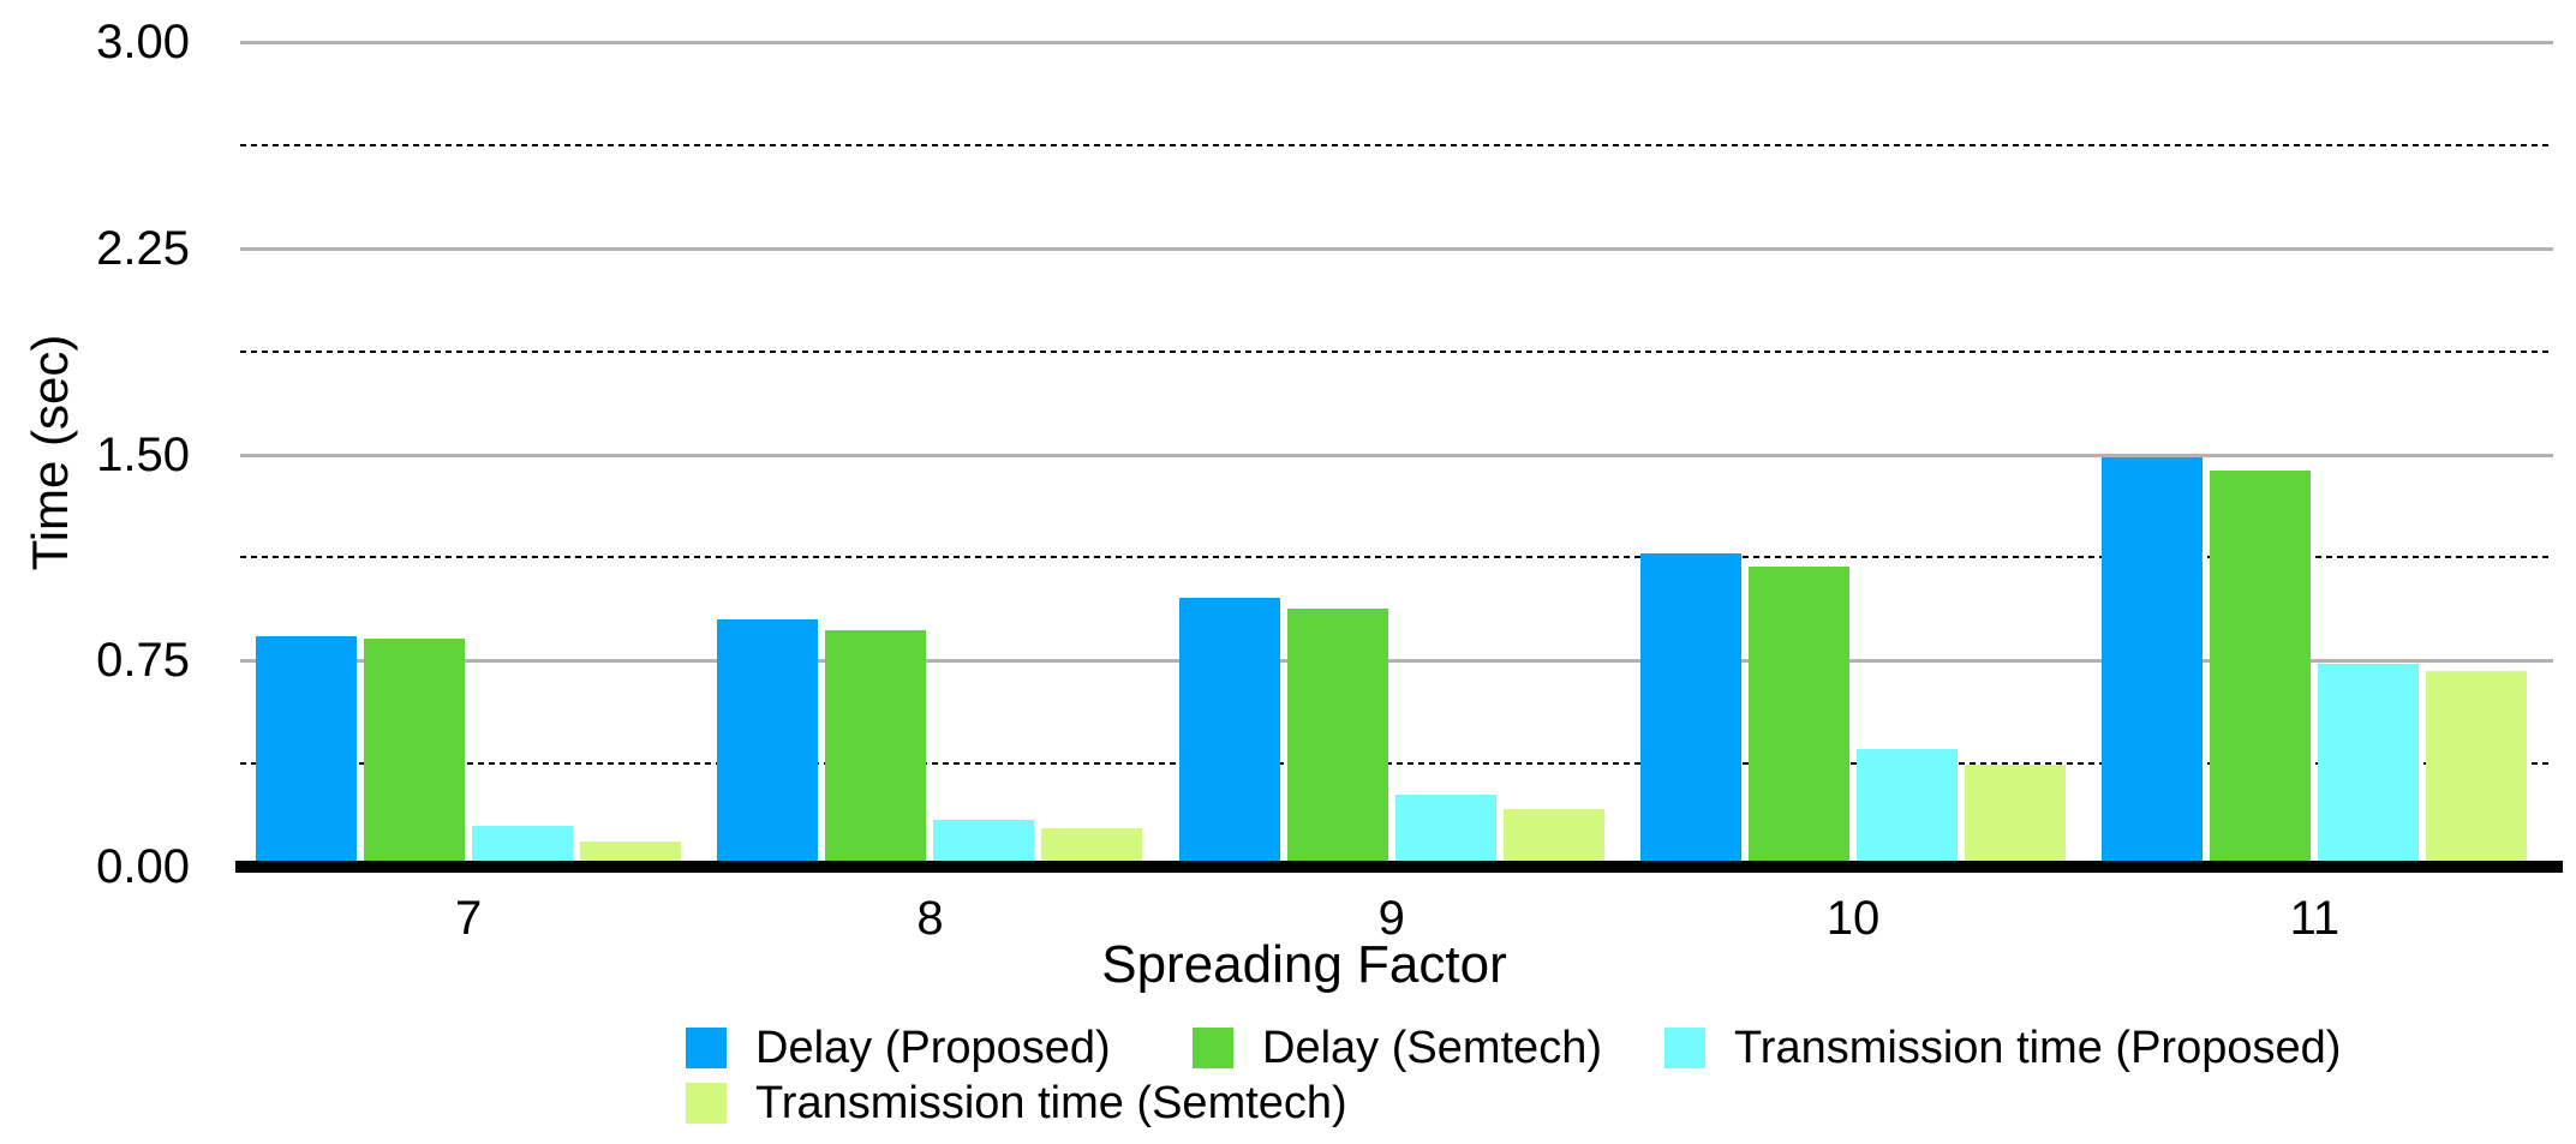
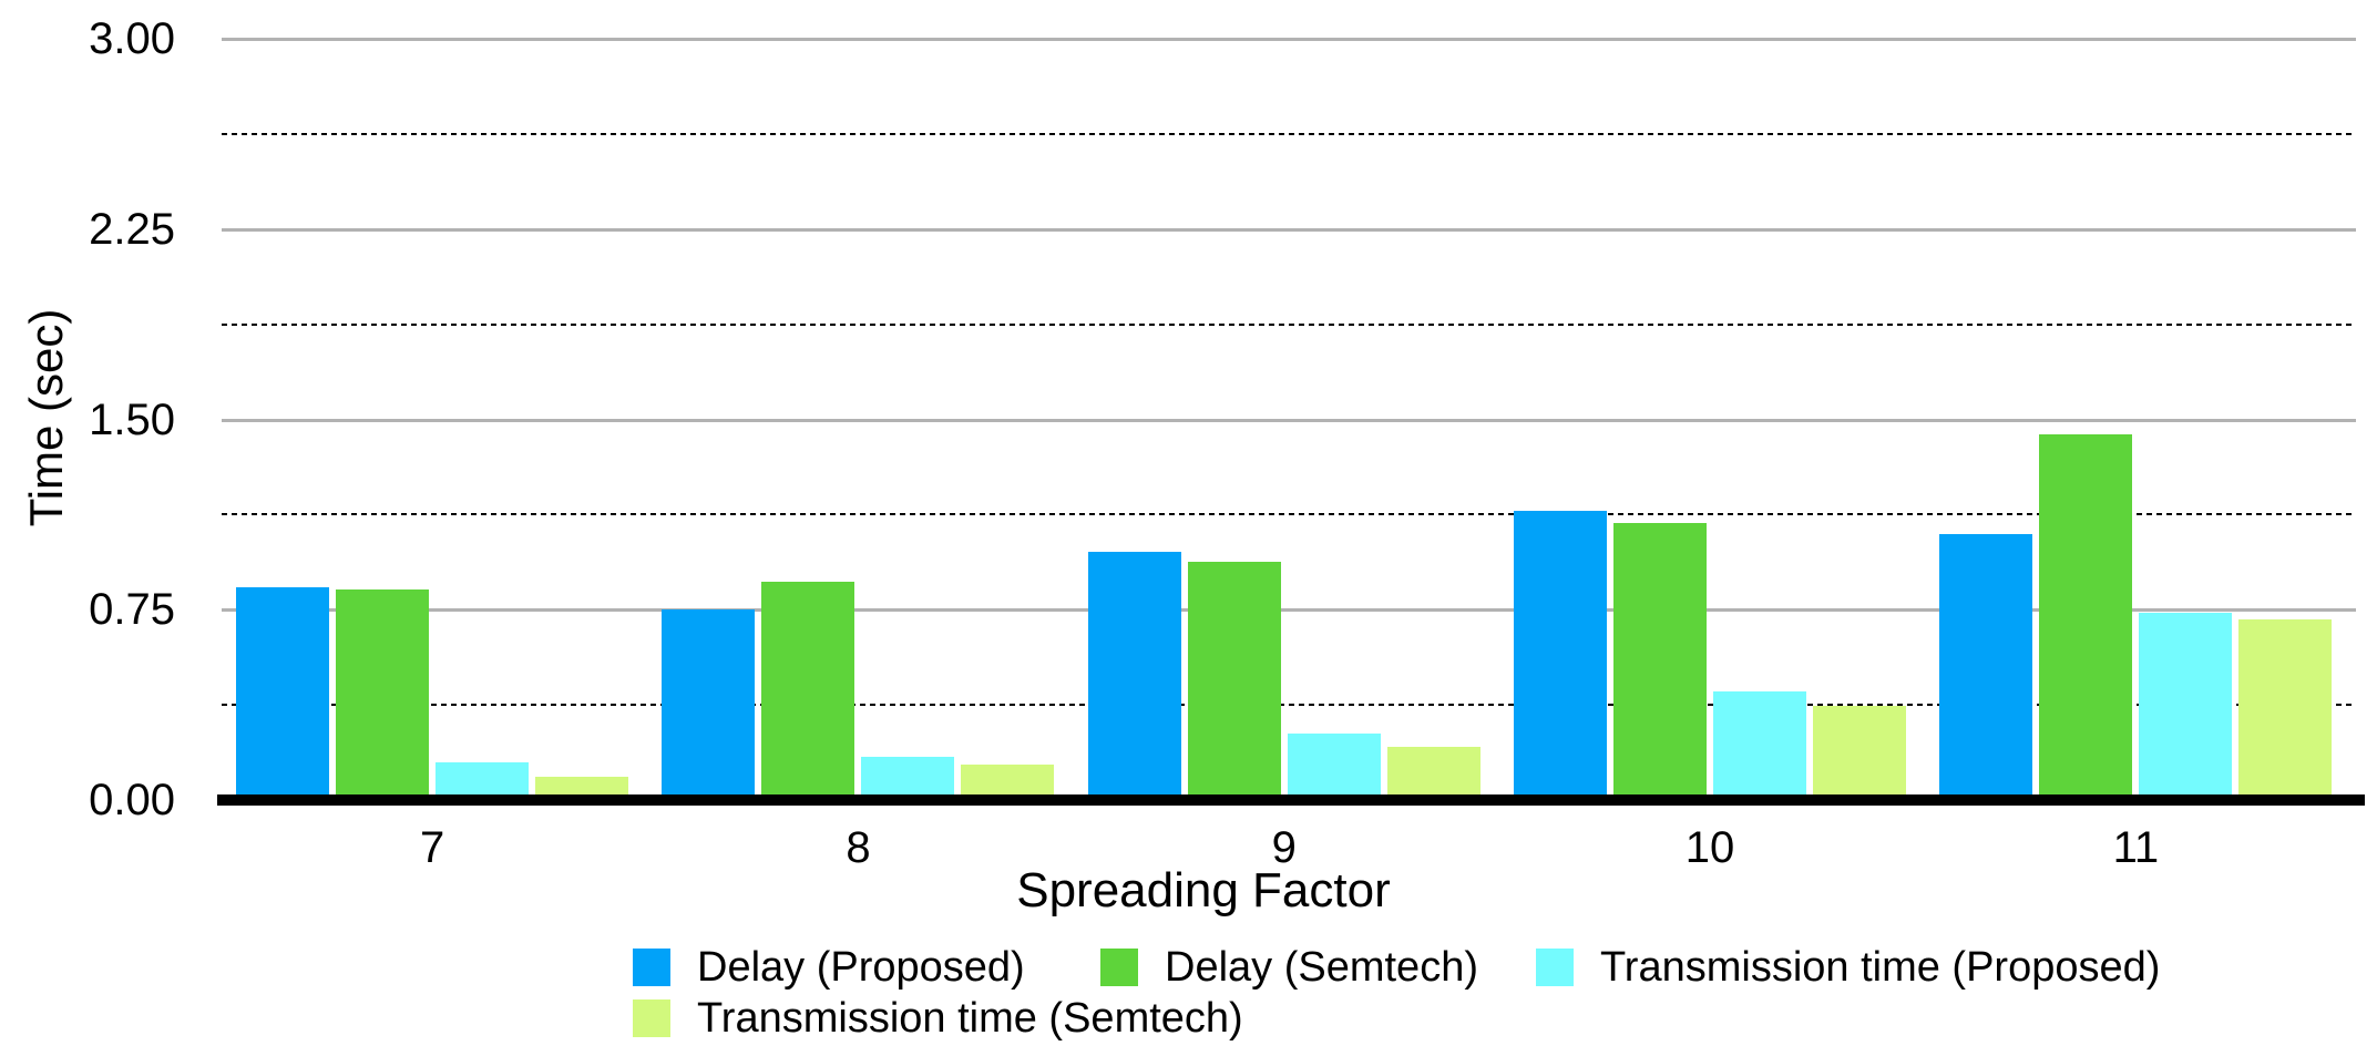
Delay (Proposed)/8: 0.90 -> 0.75
Delay (Proposed)/11: 1.49 -> 1.05
